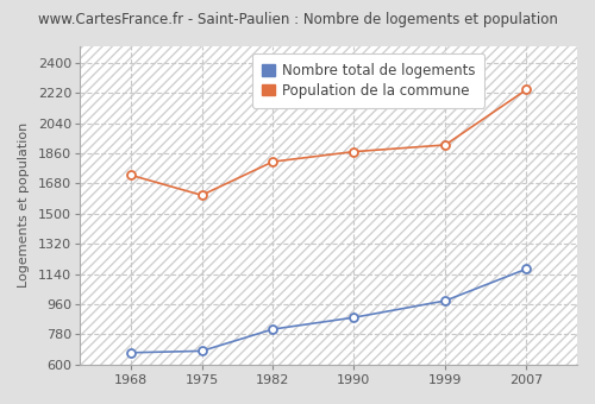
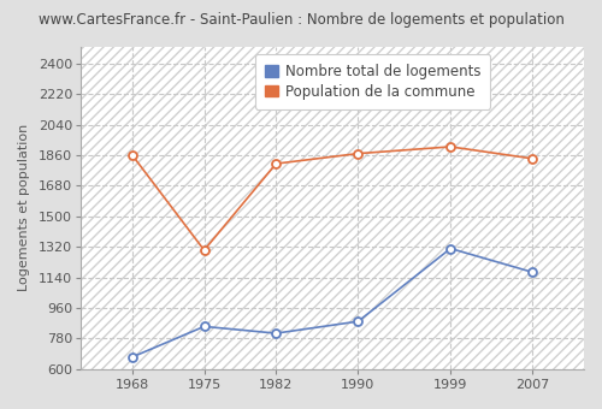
Population de la commune/1968: 1730 -> 1860
Nombre total de logements/1975: 680 -> 850
Population de la commune/1975: 1610 -> 1300
Nombre total de logements/1999: 980 -> 1310
Population de la commune/2007: 2240 -> 1840
